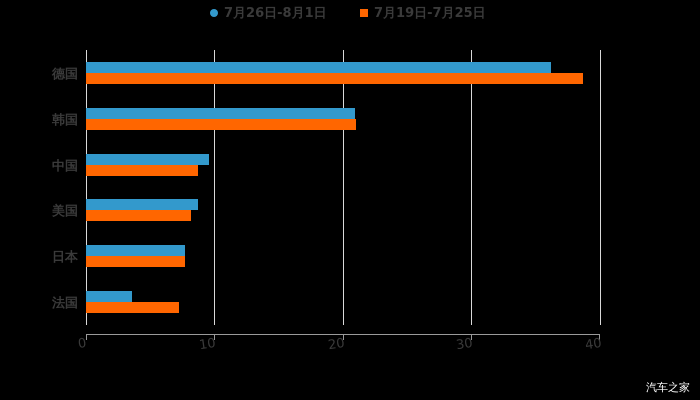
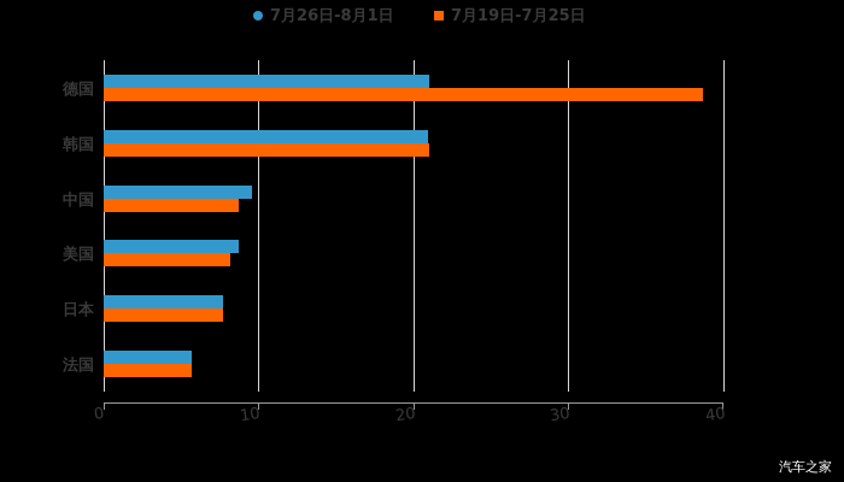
7月26日-8月1日/德国: 36.2 -> 21.0
7月26日-8月1日/法国: 3.6 -> 5.7
7月19日-7月25日/法国: 7.2 -> 5.7
